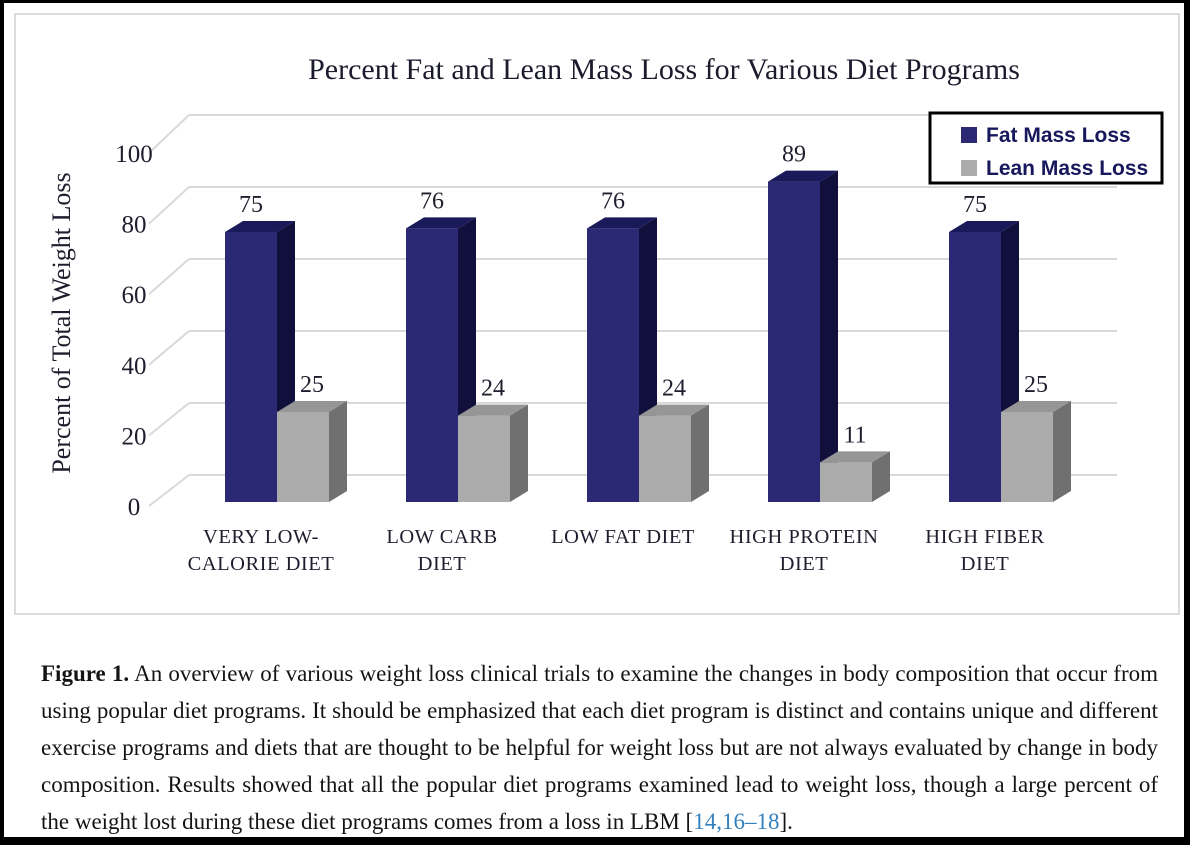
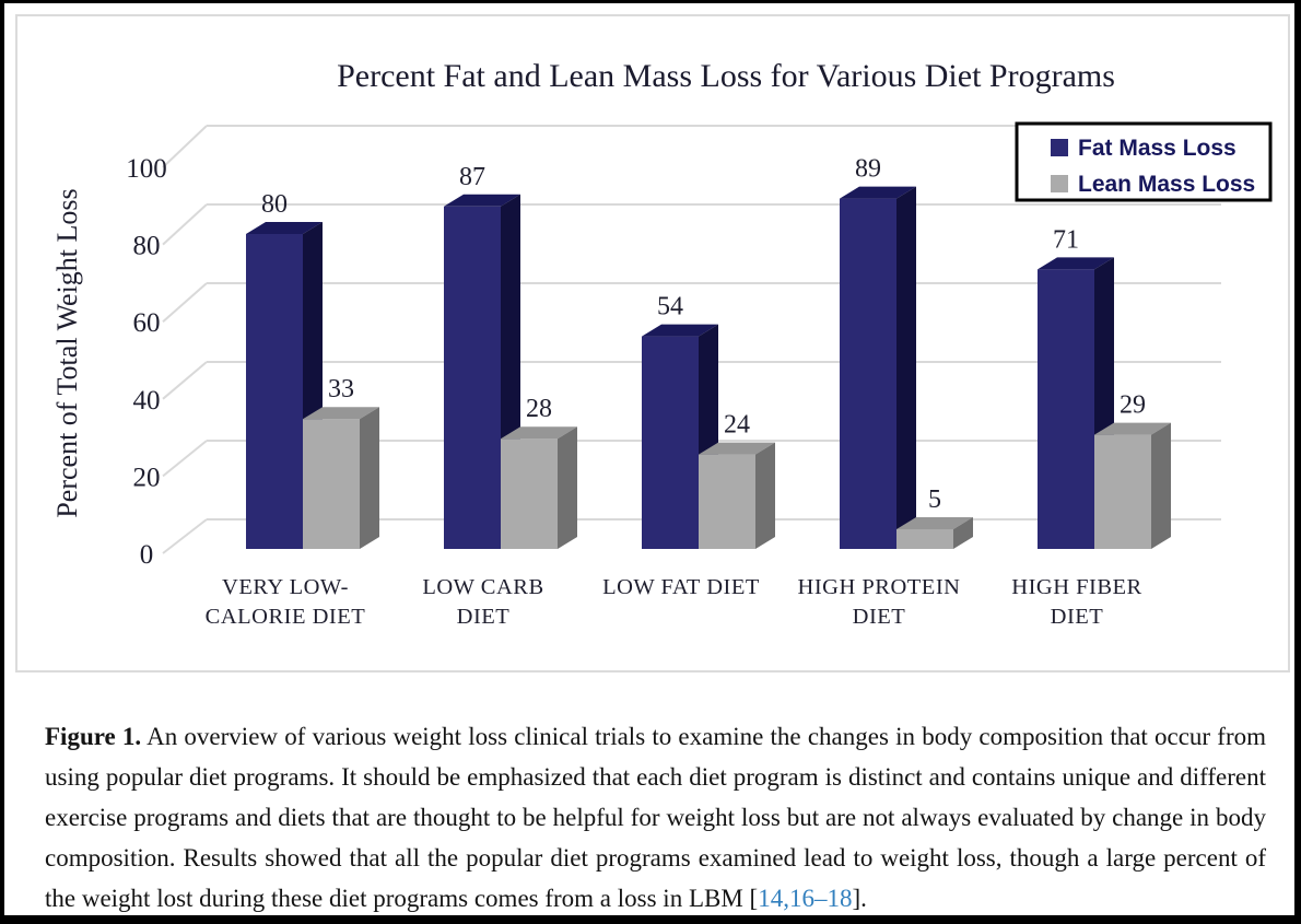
Fat Mass Loss/VERY LOW-CALORIE DIET: 75 -> 80
Lean Mass Loss/VERY LOW-CALORIE DIET: 25 -> 33
Fat Mass Loss/LOW CARB DIET: 76 -> 87
Lean Mass Loss/LOW CARB DIET: 24 -> 28
Fat Mass Loss/LOW FAT DIET: 76 -> 54
Lean Mass Loss/HIGH PROTEIN DIET: 11 -> 5
Fat Mass Loss/HIGH FIBER DIET: 75 -> 71
Lean Mass Loss/HIGH FIBER DIET: 25 -> 29
